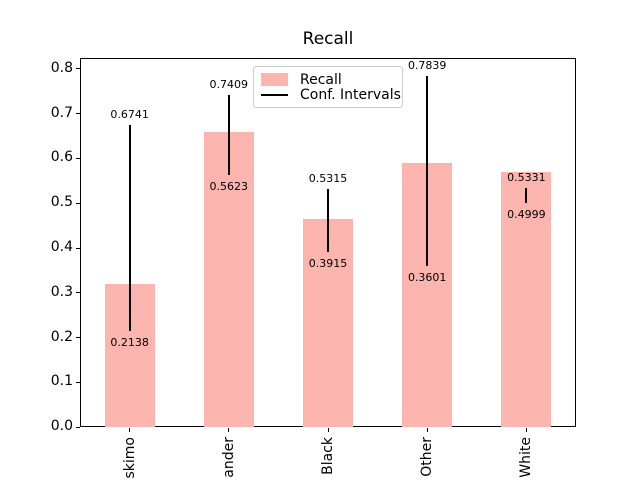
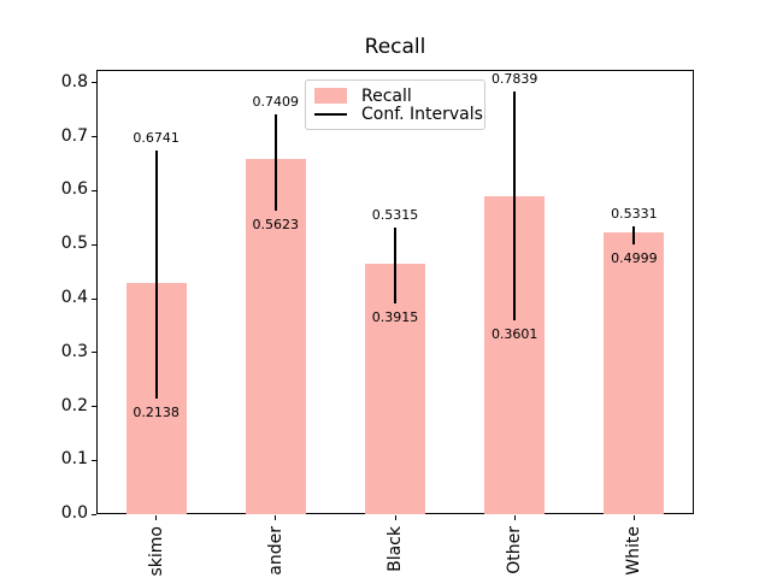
skimo: 0.32 -> 0.43
White: 0.57 -> 0.52
